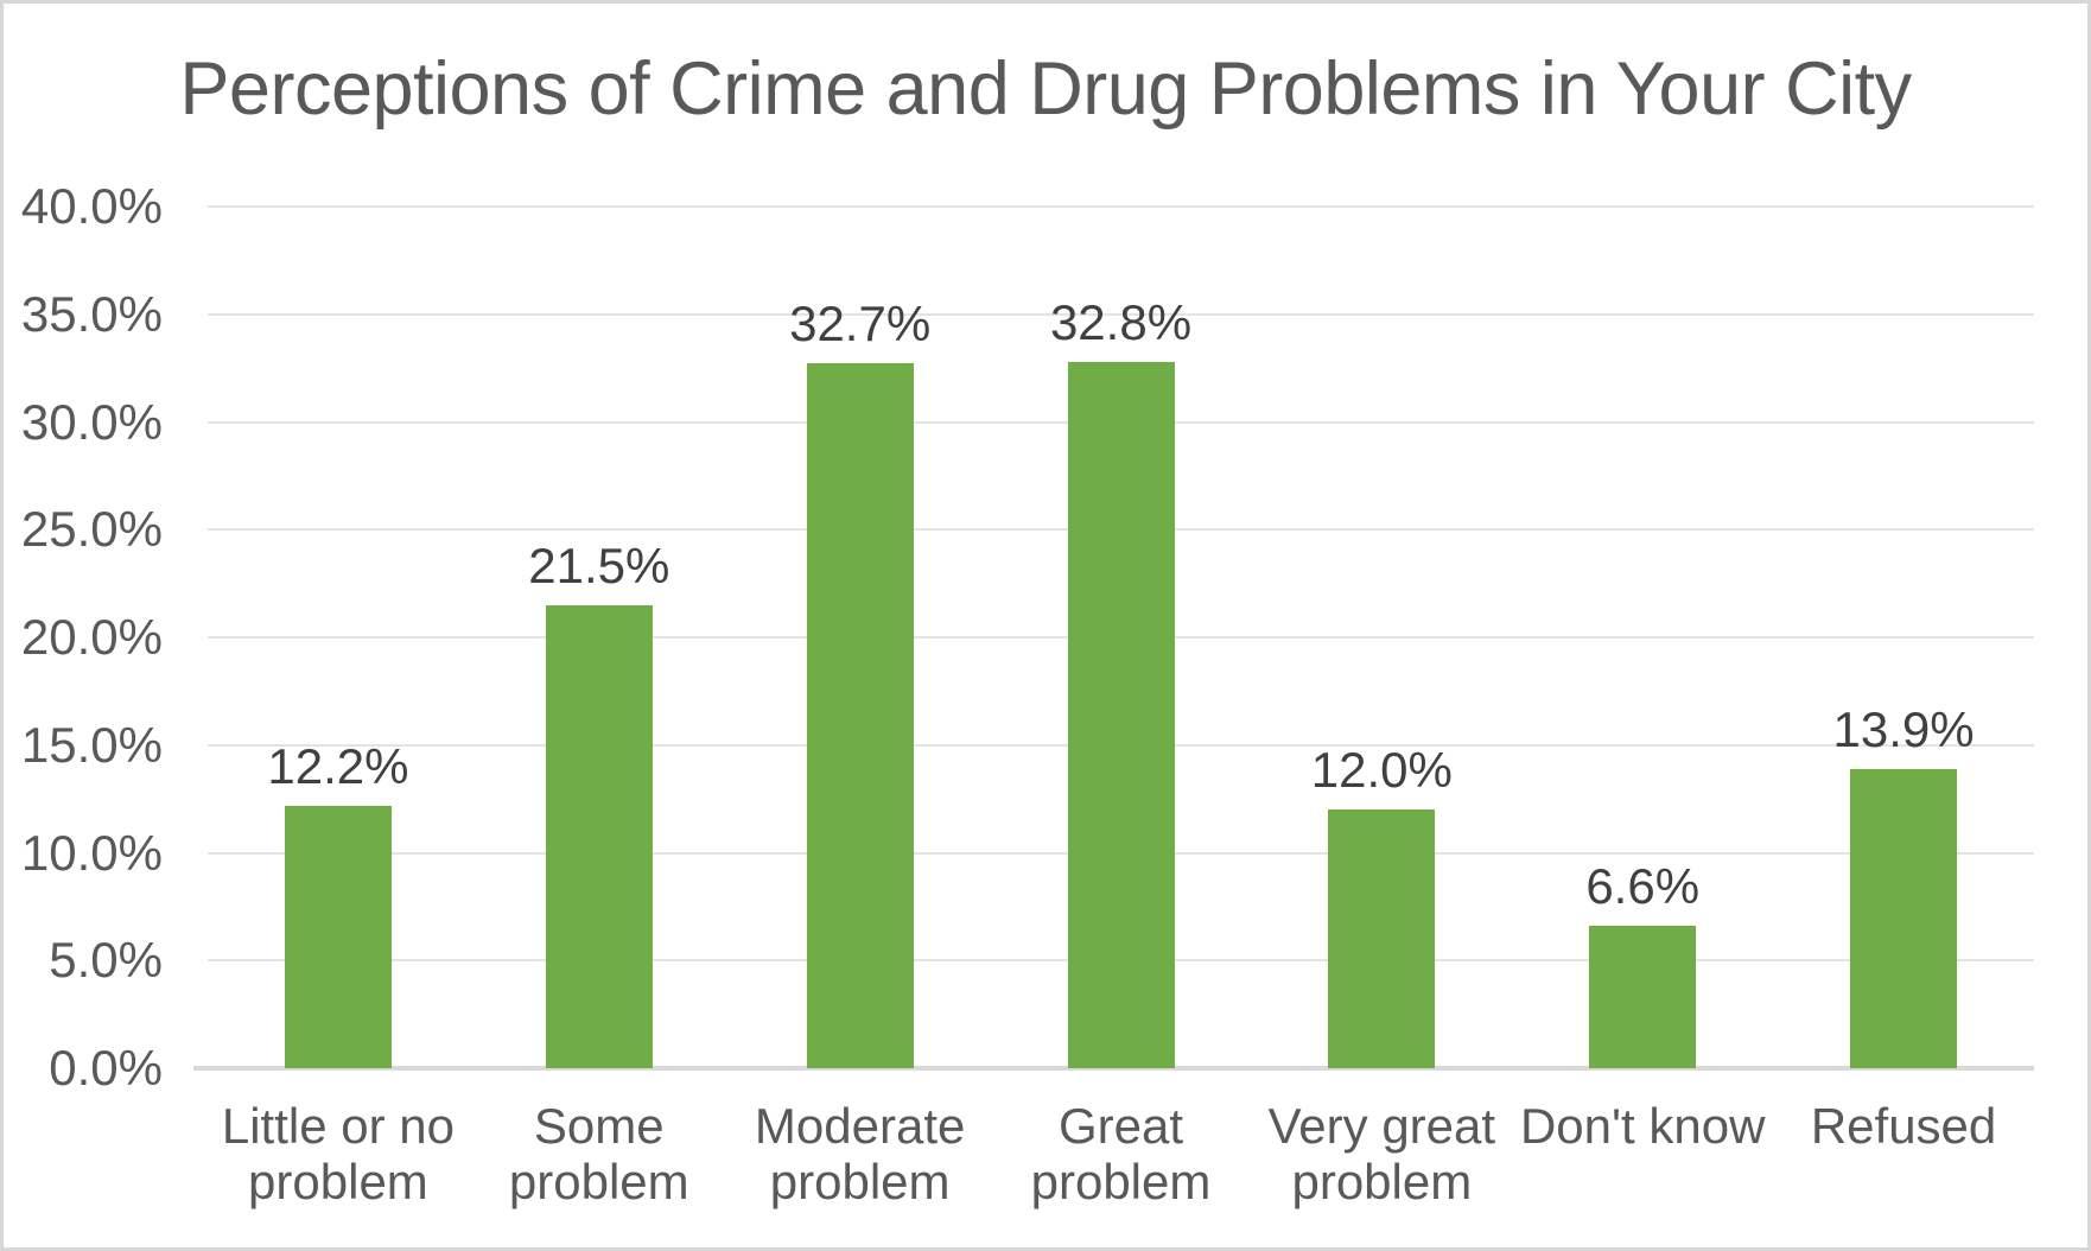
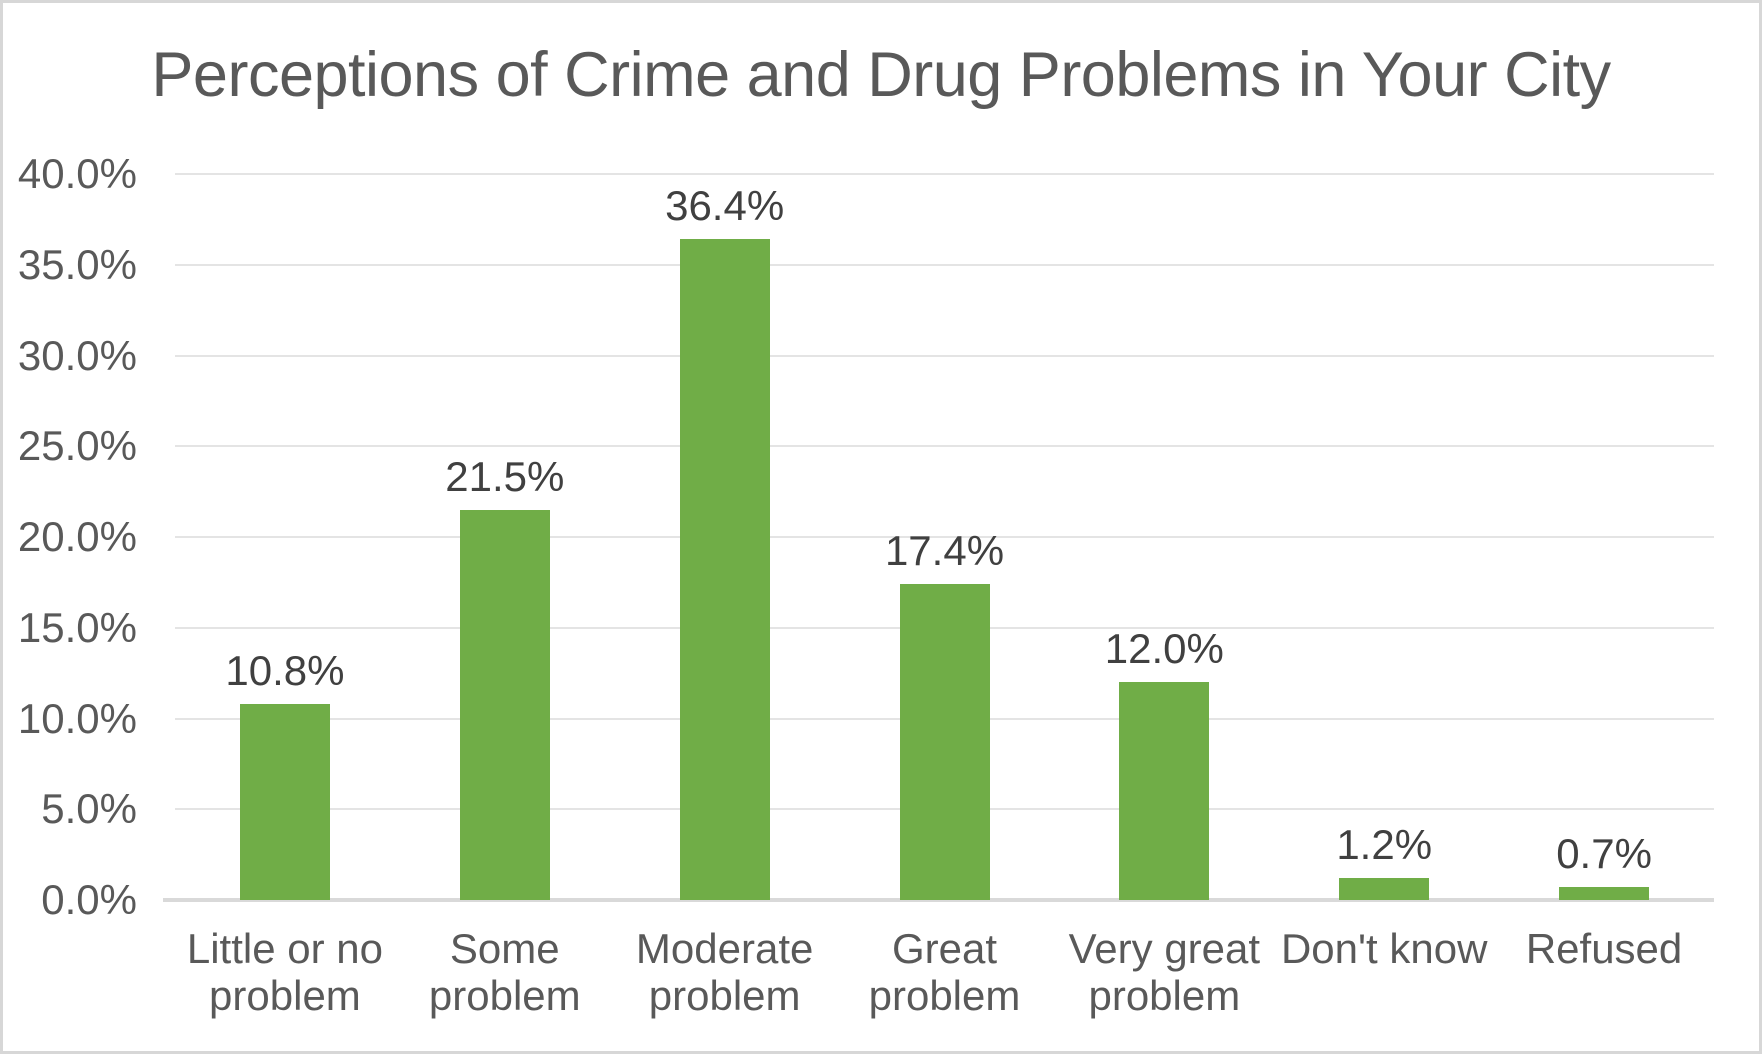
Little or no problem: 12.2% -> 10.8%
Moderate problem: 32.7% -> 36.4%
Great problem: 32.8% -> 17.4%
Don't know: 6.6% -> 1.2%
Refused: 13.9% -> 0.7%
